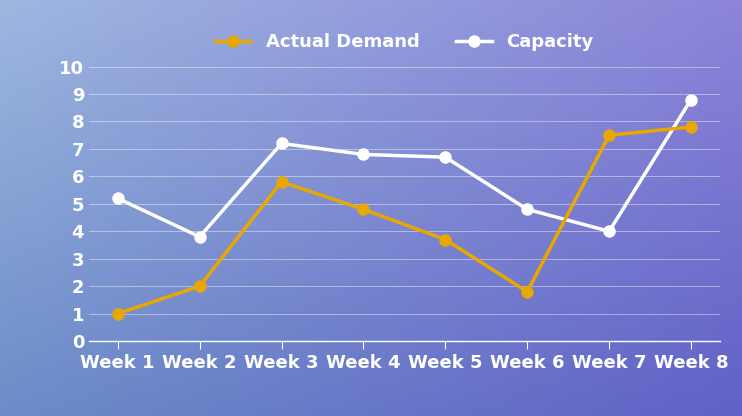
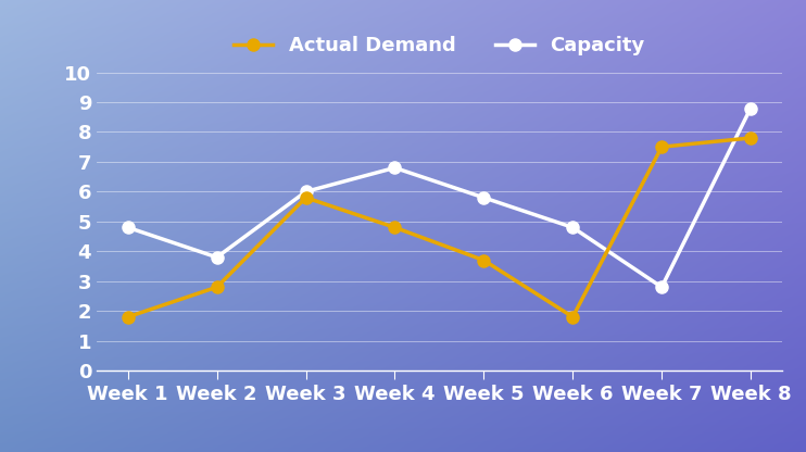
Actual Demand/Week 1: 1.0 -> 1.8
Capacity/Week 1: 5.2 -> 4.8
Actual Demand/Week 2: 2.0 -> 2.8
Capacity/Week 3: 7.2 -> 6.0
Capacity/Week 5: 6.7 -> 5.8
Capacity/Week 7: 4.0 -> 2.8
